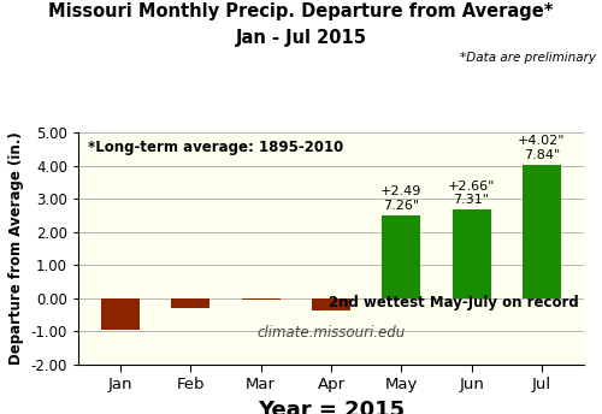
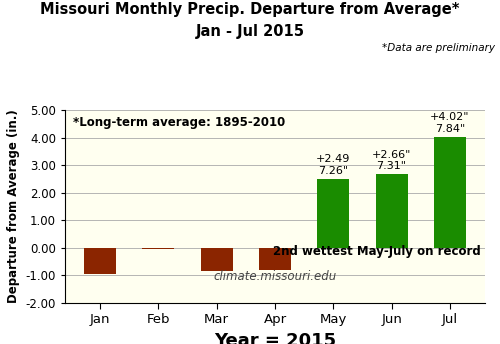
Feb: -0.30 -> -0.05
Mar: -0.05 -> -0.85
Apr: -0.38 -> -0.80
